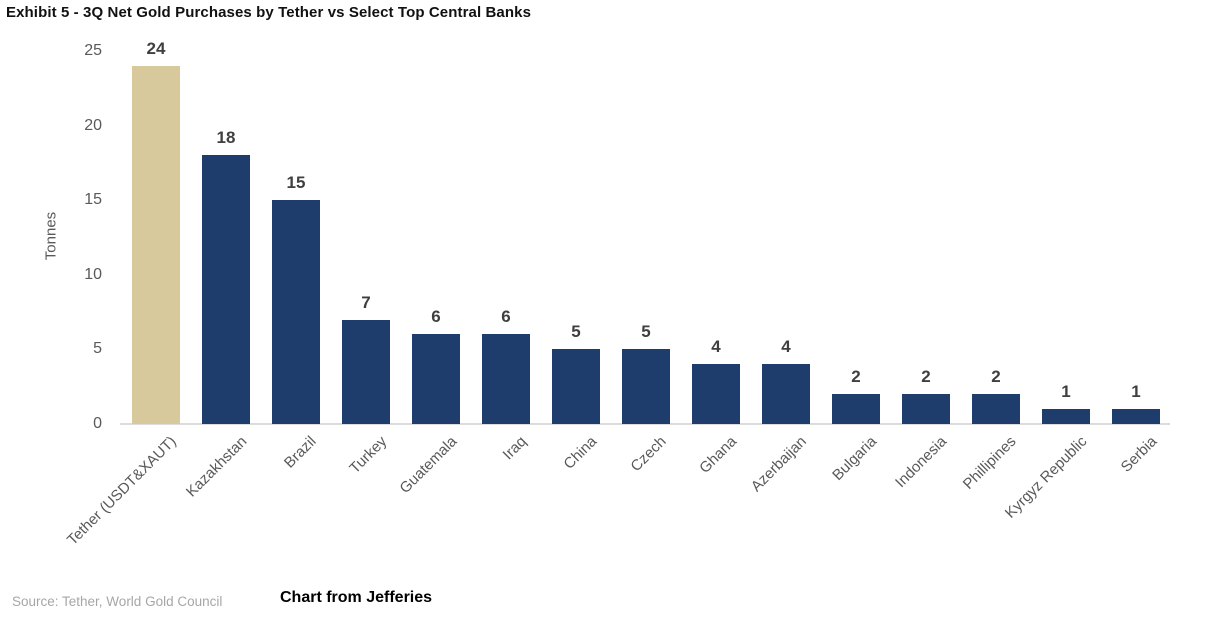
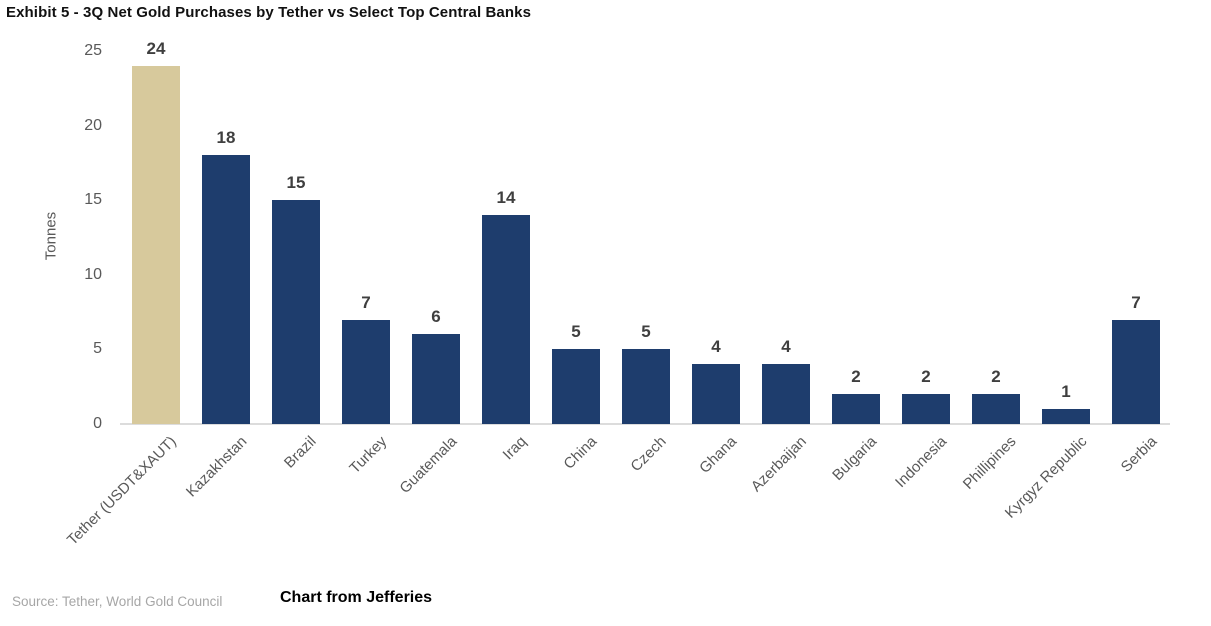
Iraq: 6 -> 14
Serbia: 1 -> 7
